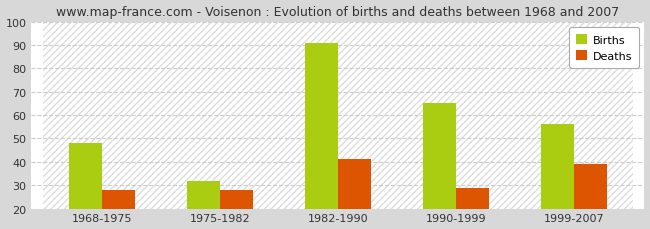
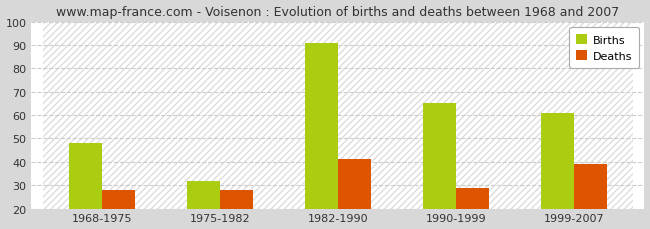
Births/1999-2007: 56 -> 61
